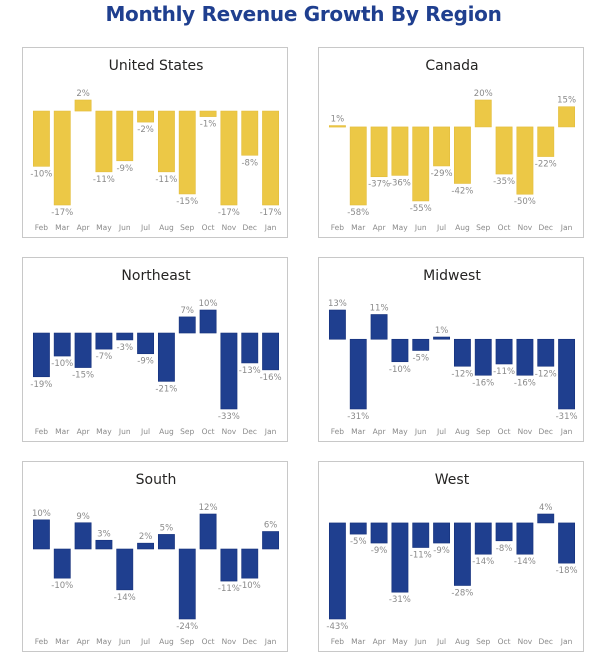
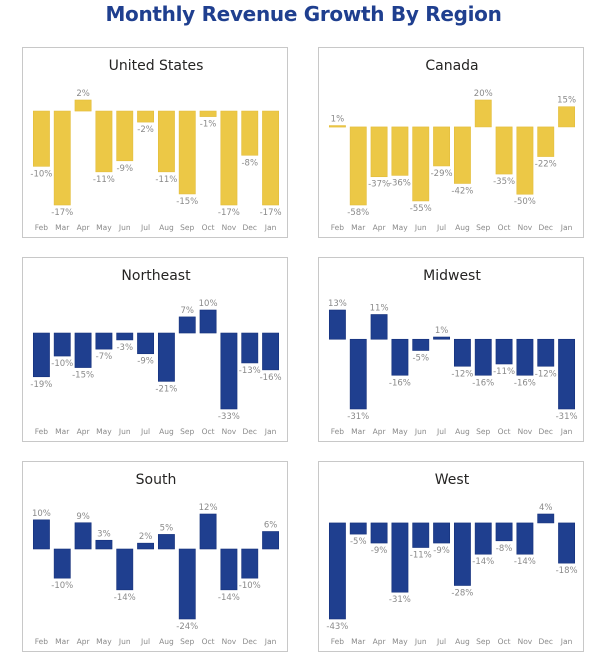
Midwest/May: -10% -> -16%
South/Nov: -11% -> -14%
